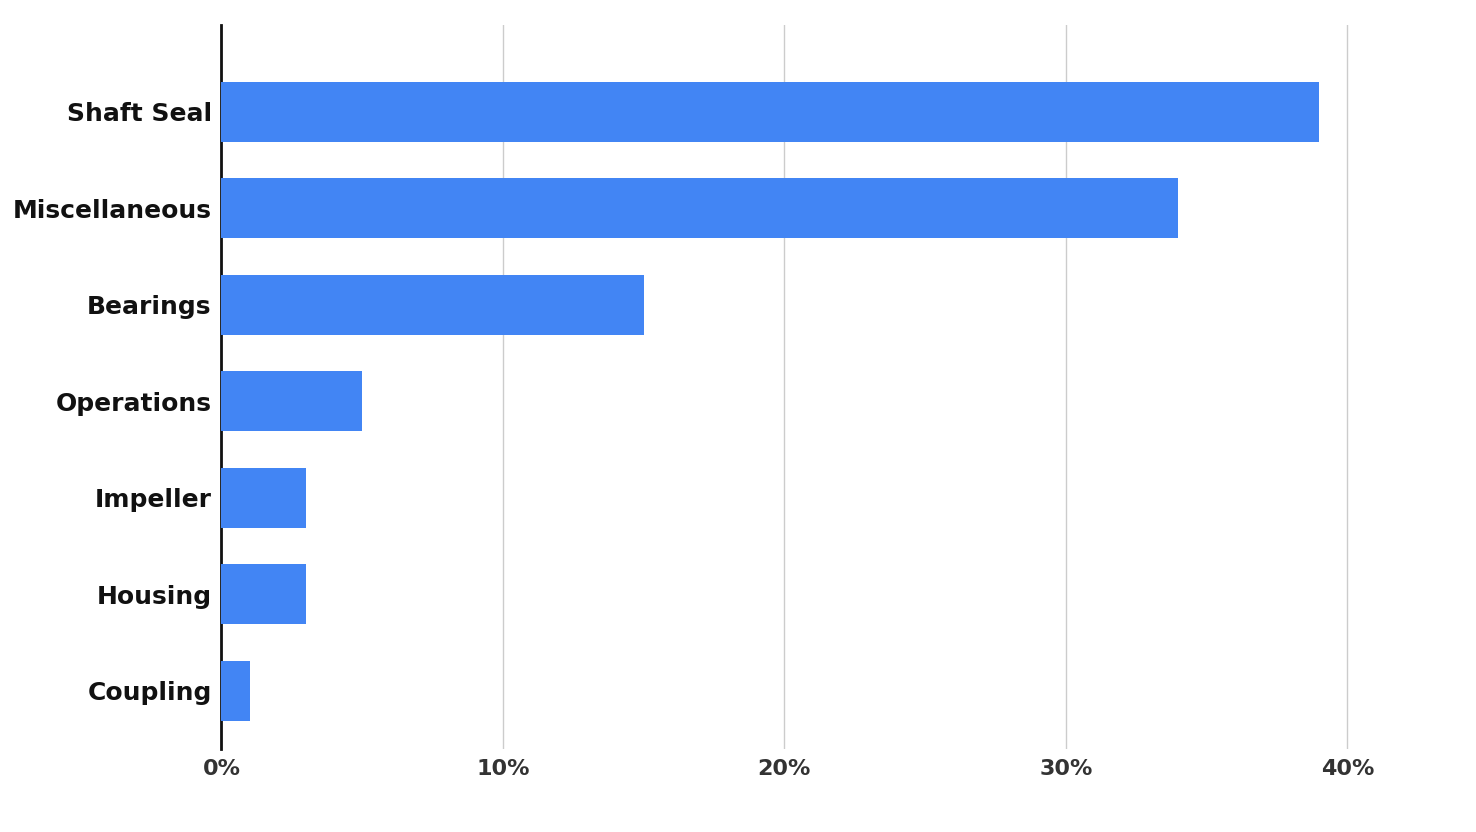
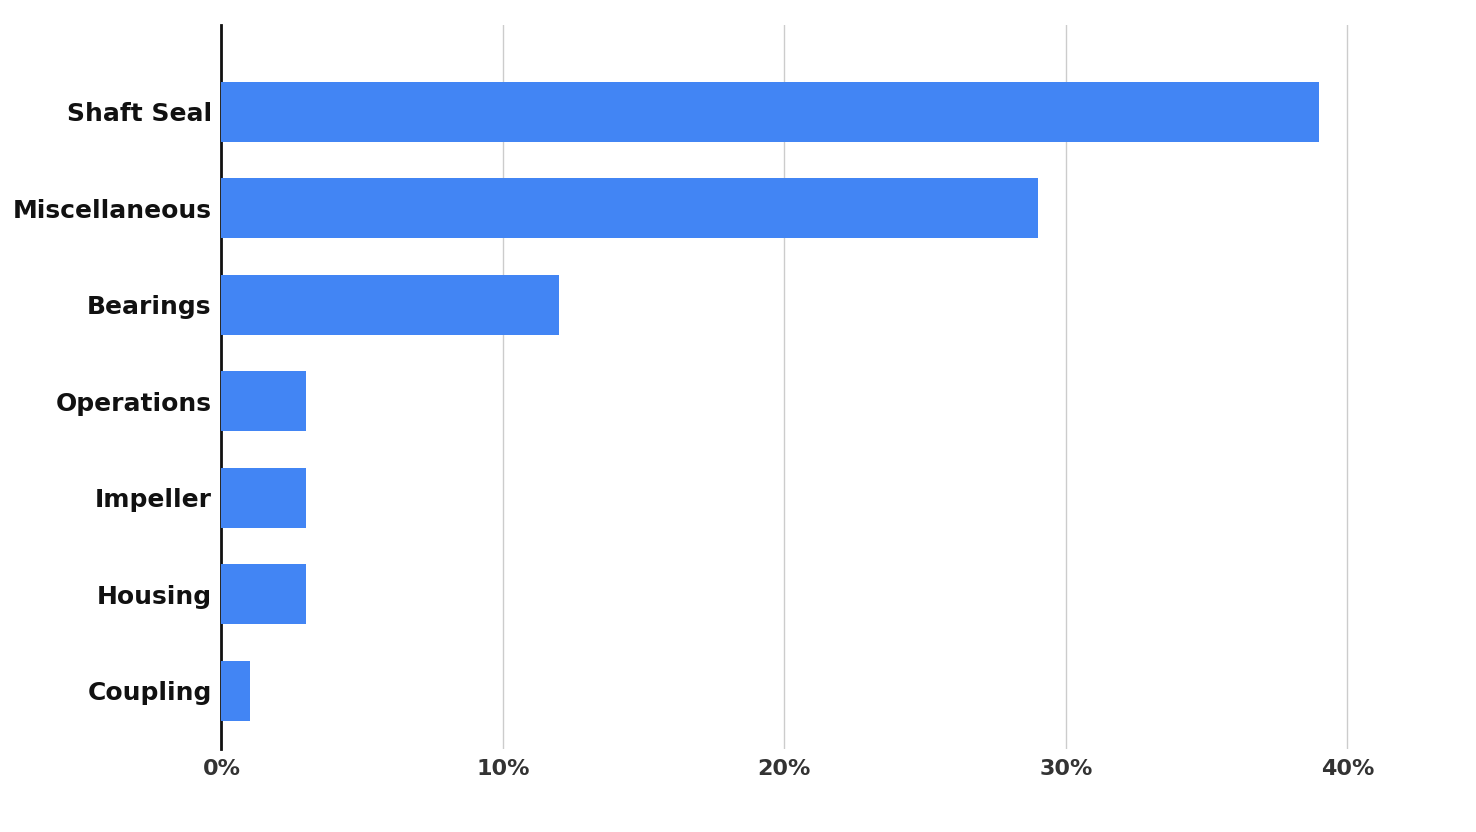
Miscellaneous: 34% -> 29%
Bearings: 15% -> 12%
Operations: 5% -> 3%
